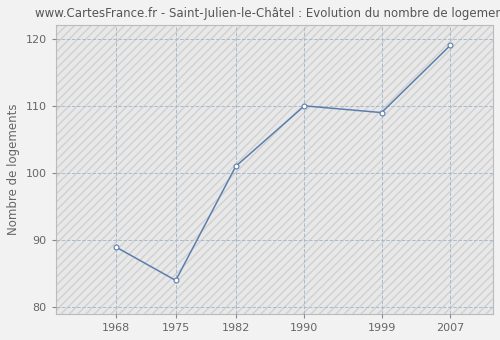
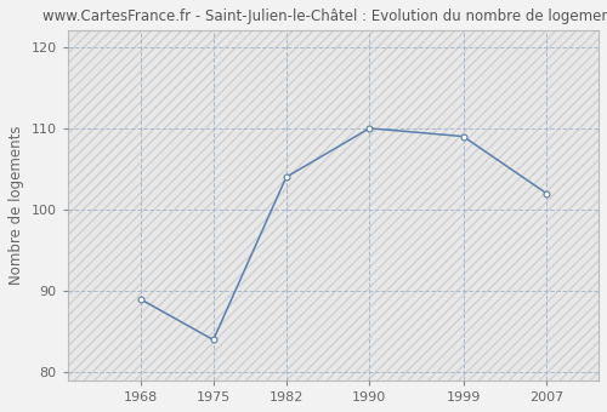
1982: 101 -> 104
2007: 119 -> 102
